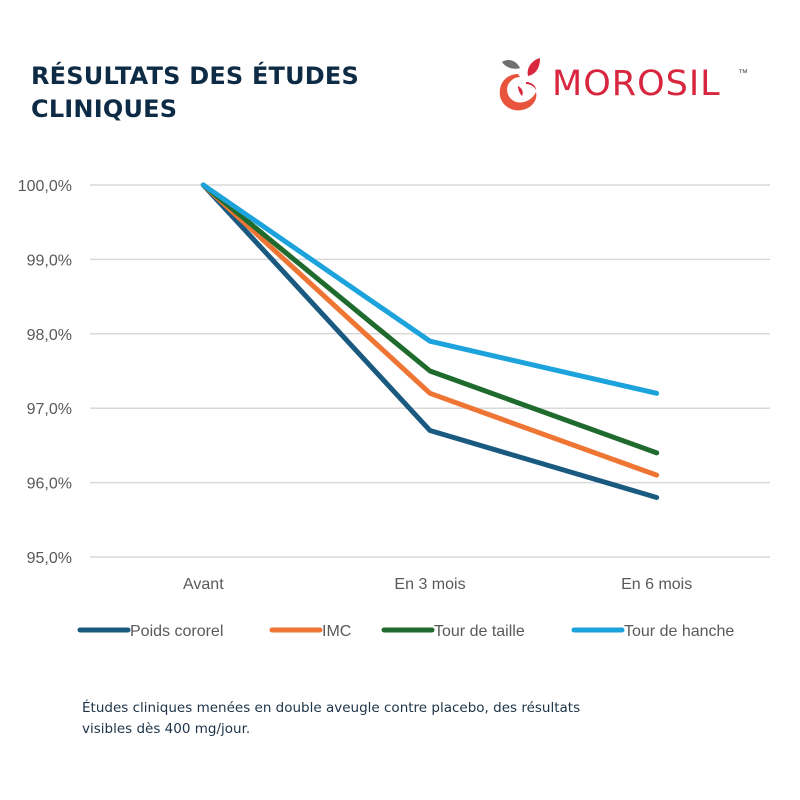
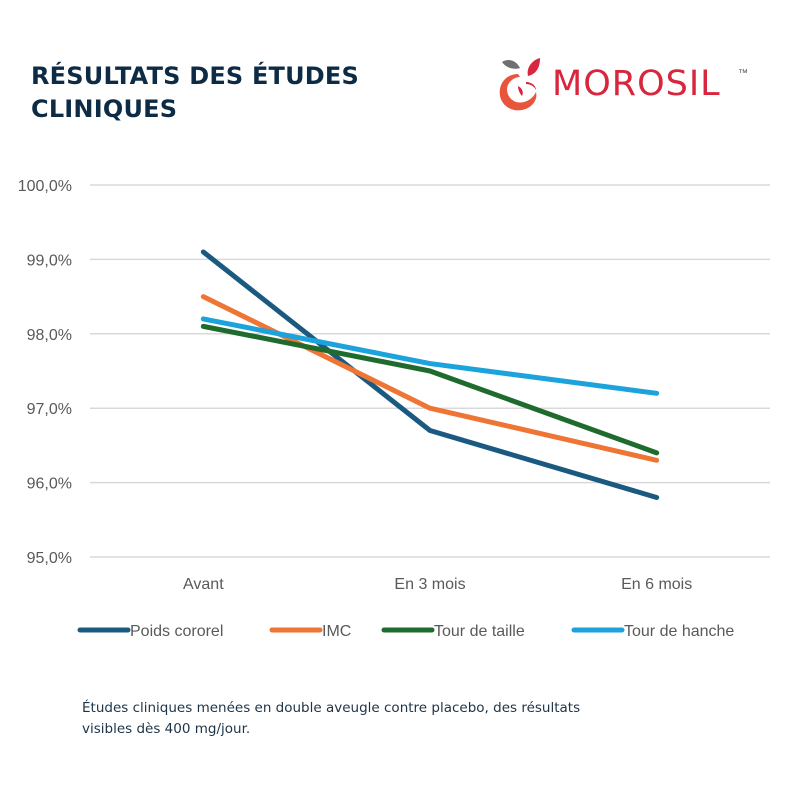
Poids cororel/Avant: 100,0% -> 99,1%
IMC/Avant: 100,0% -> 98,5%
Tour de taille/Avant: 100,0% -> 98,1%
Tour de hanche/Avant: 100,0% -> 98,2%
IMC/En 3 mois: 97,2% -> 97,0%
Tour de hanche/En 3 mois: 97,9% -> 97,6%
IMC/En 6 mois: 96,1% -> 96,3%
